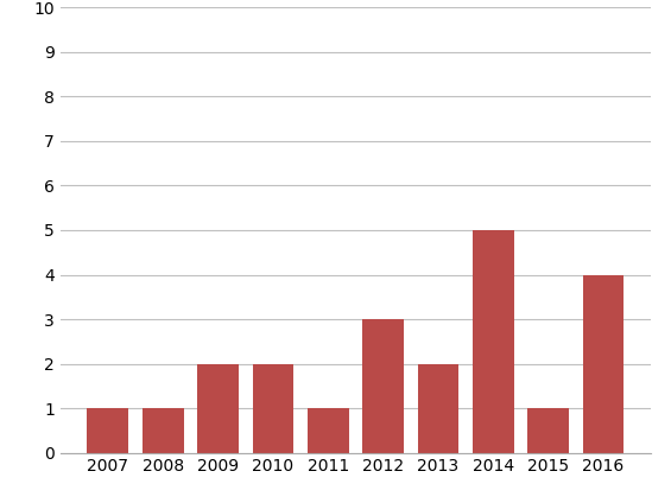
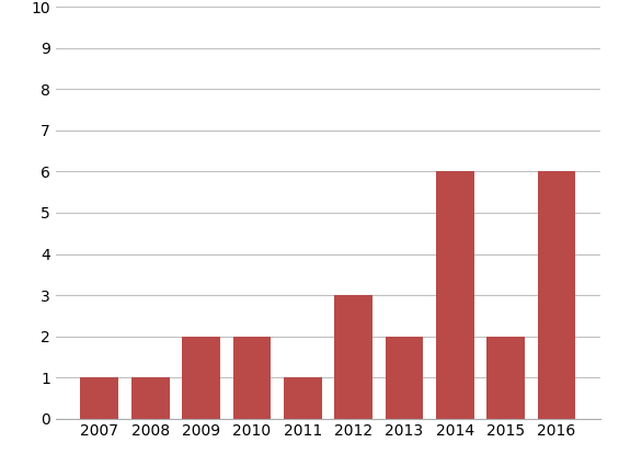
2014: 5 -> 6
2015: 1 -> 2
2016: 4 -> 6
